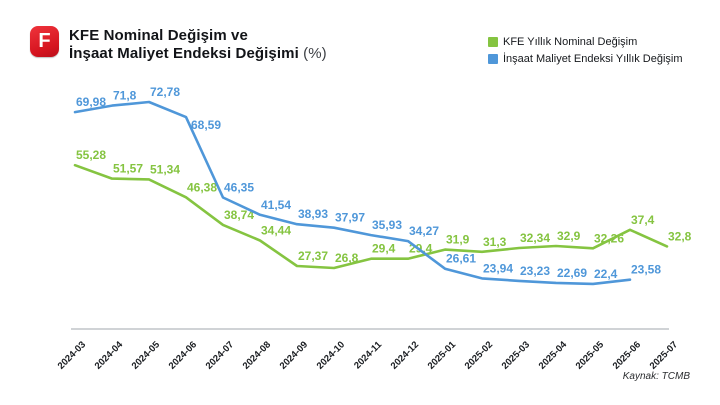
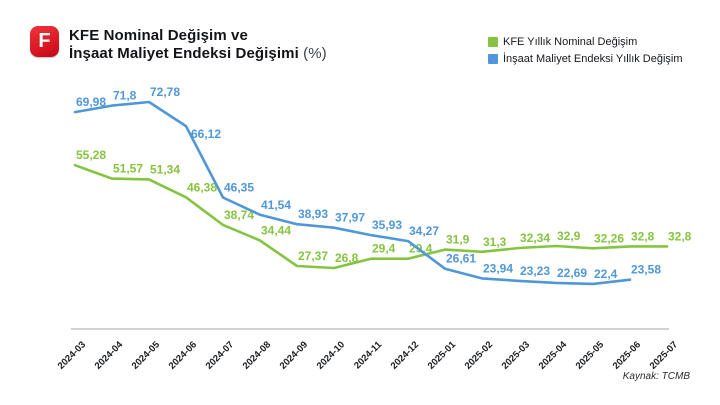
İnşaat Maliyet Endeksi Yıllık Değişim/2024-06: 68,59 -> 66,12
KFE Yıllık Nominal Değişim/2025-06: 37,4 -> 32,8
